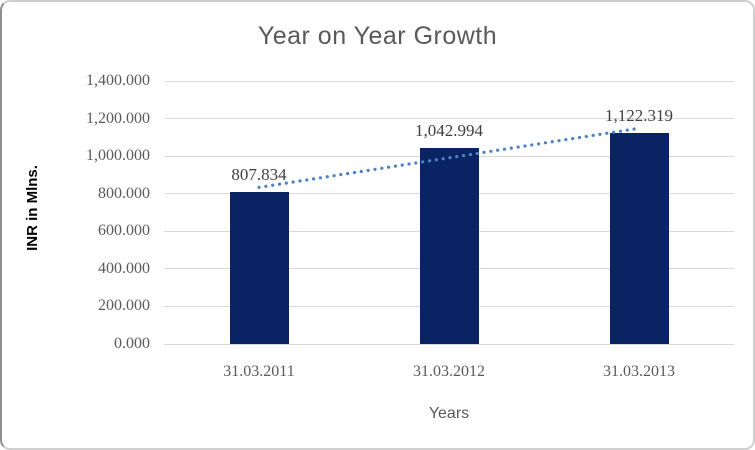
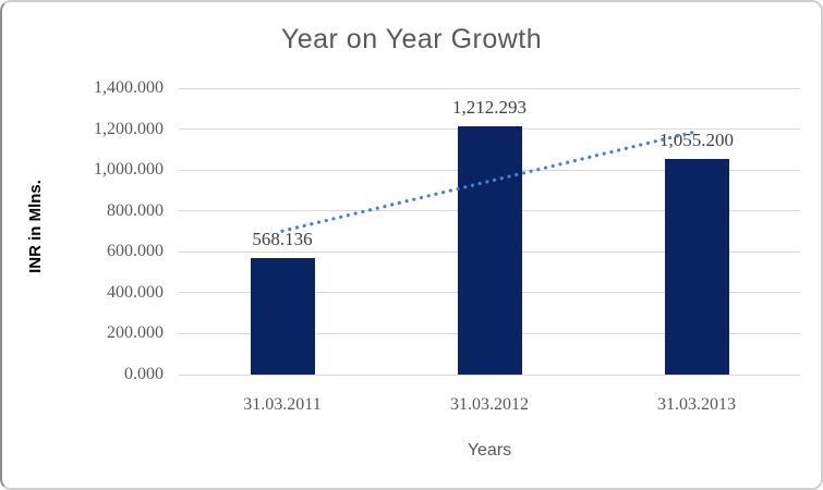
31.03.2011: 807.834 -> 568.136
31.03.2012: 1,042.994 -> 1,212.293
31.03.2013: 1,122.319 -> 1,055.200
